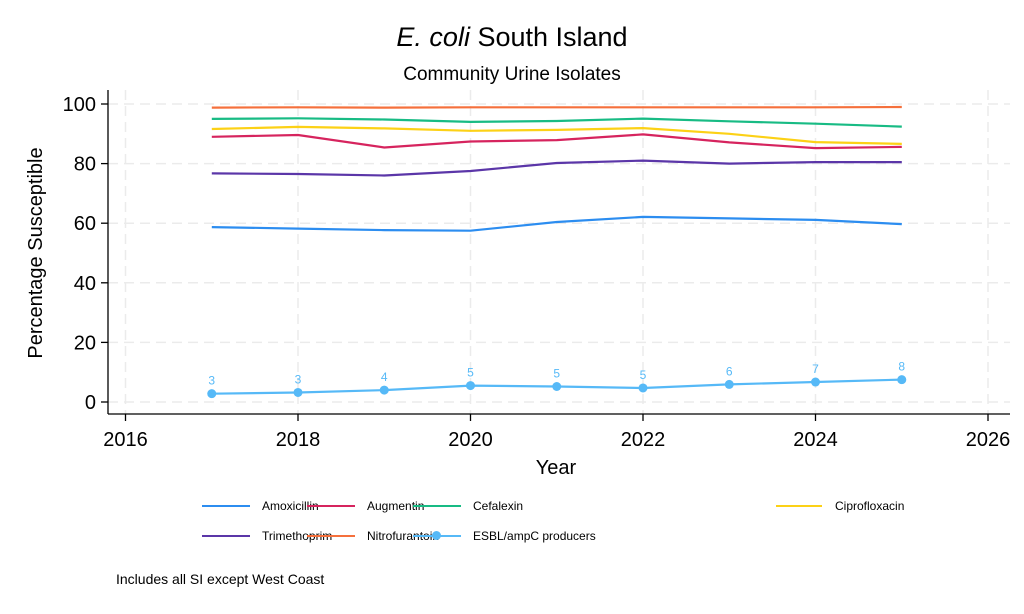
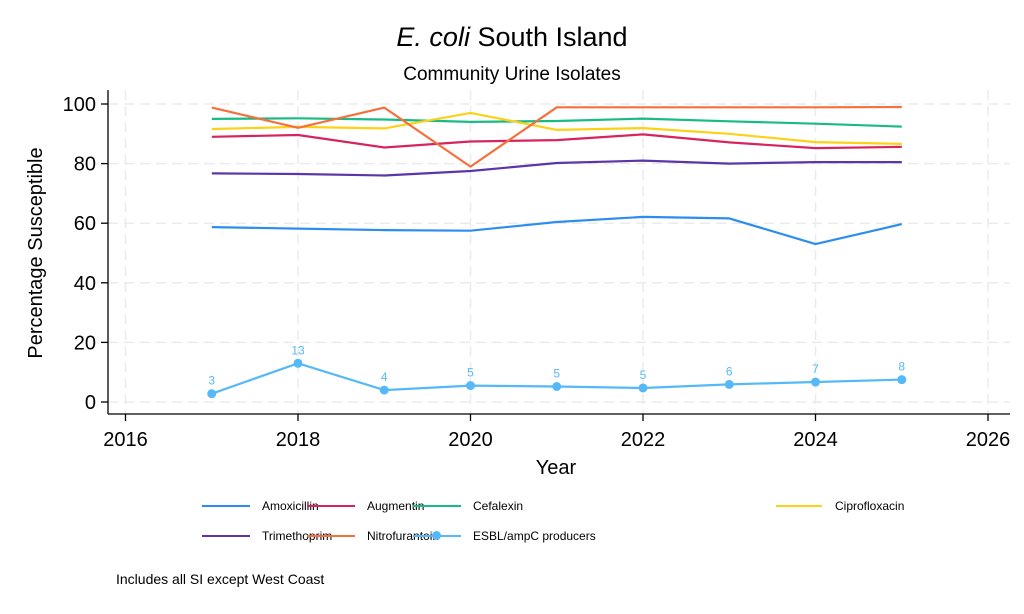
Nitrofurantoin/2018: 99 -> 92
ESBL/ampC producers/2018: 3 -> 13
Ciprofloxacin/2020: 91 -> 97
Nitrofurantoin/2020: 99 -> 79
Amoxicillin/2024: 61 -> 53
